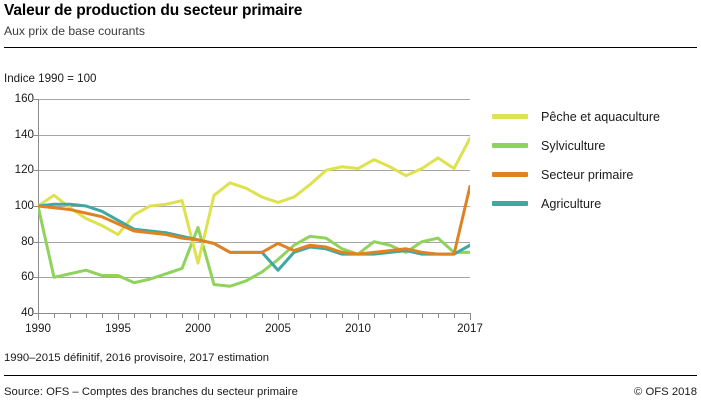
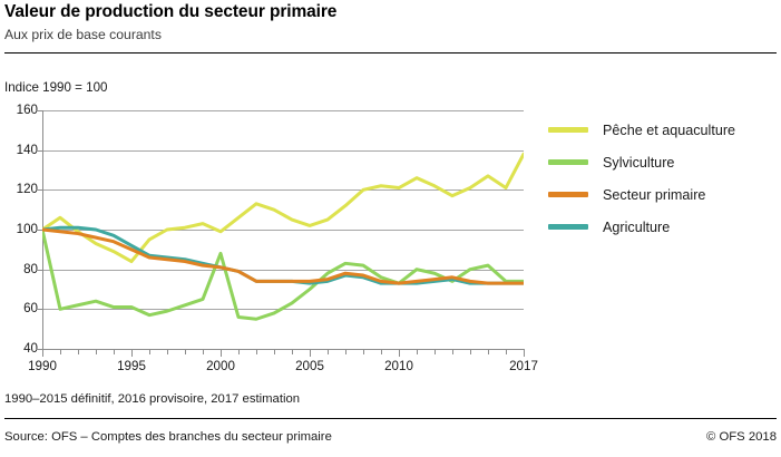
Pêche et aquaculture/2000: 68 -> 99
Secteur primaire/2005: 79 -> 74
Agriculture/2005: 64 -> 73
Secteur primaire/2017: 111 -> 73
Agriculture/2017: 78 -> 73
